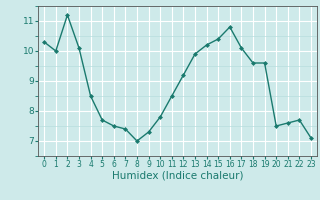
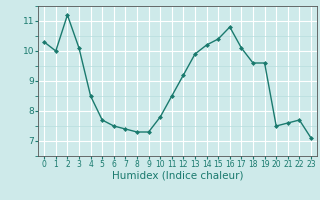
8: 7.0 -> 7.3
